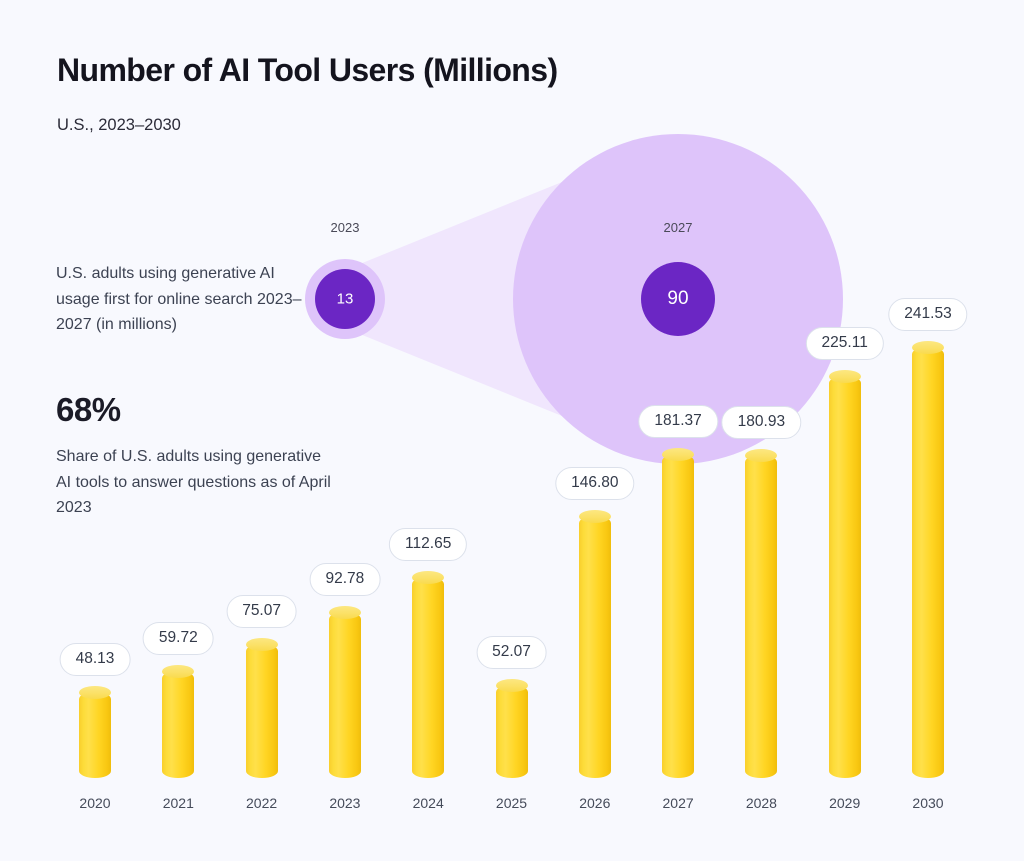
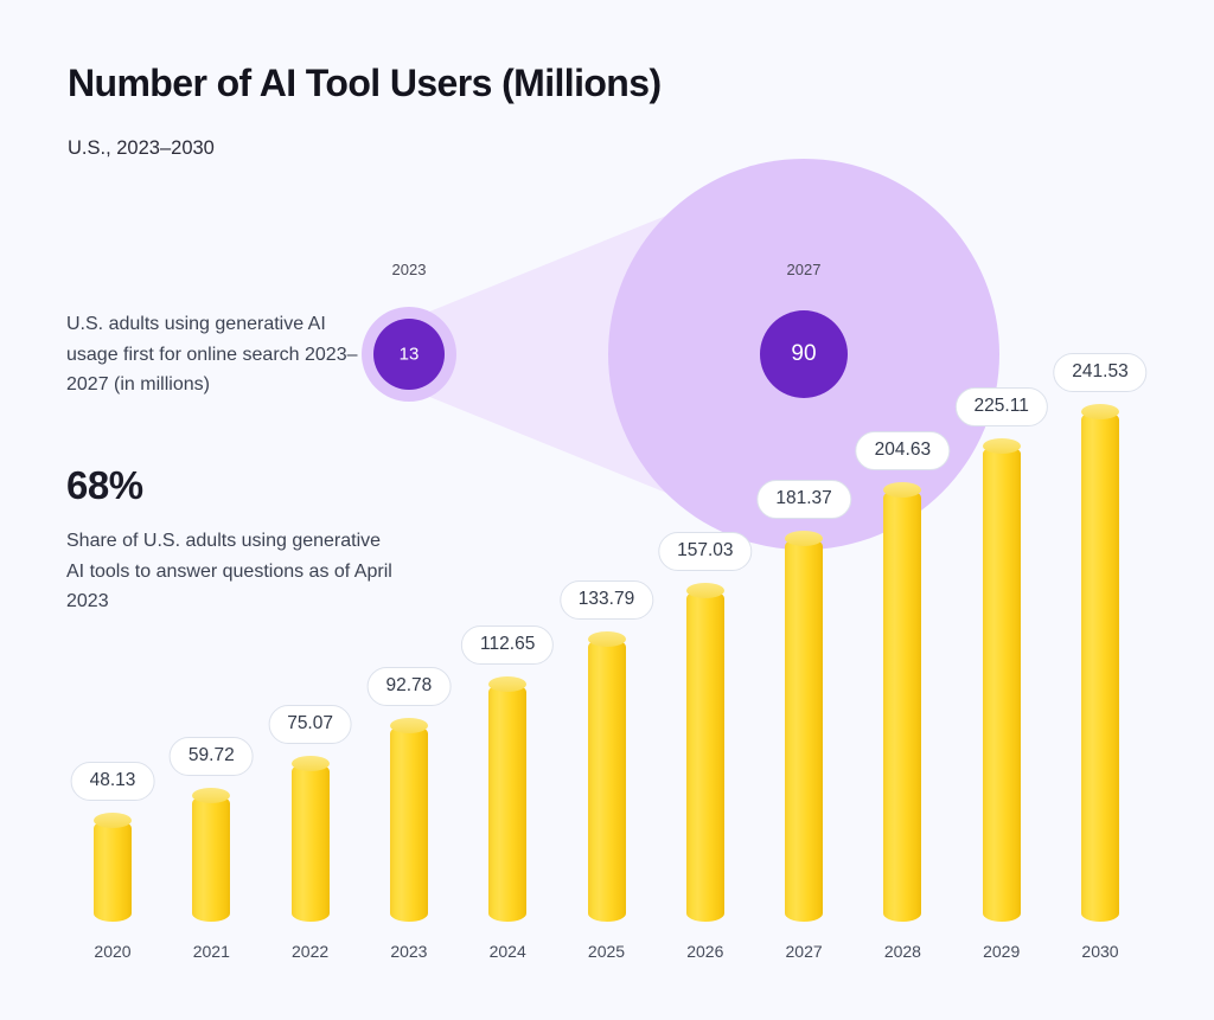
2025: 52.07 -> 133.79
2026: 146.80 -> 157.03
2028: 180.93 -> 204.63
